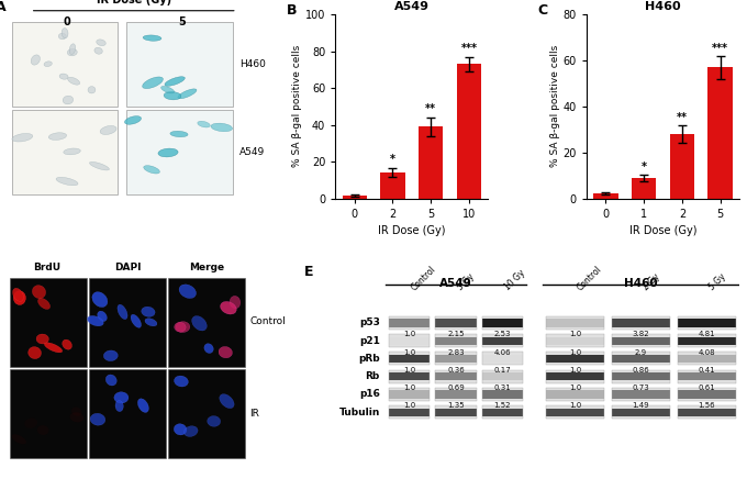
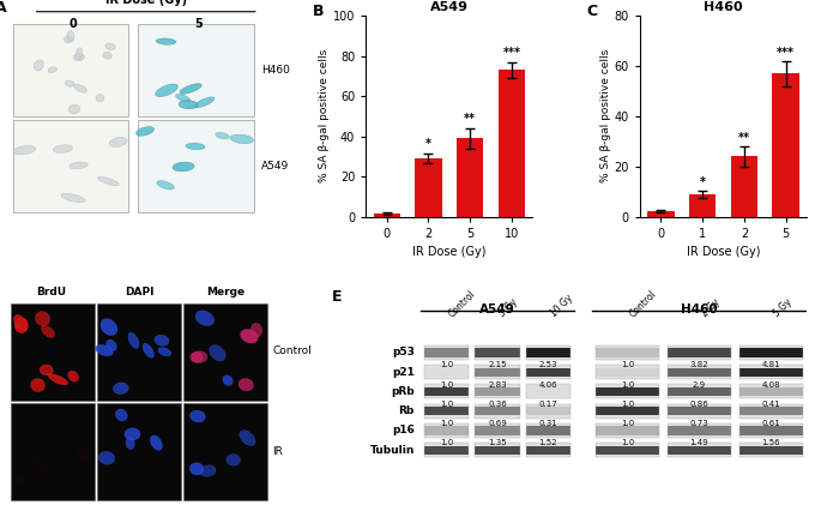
A549/2: 14 -> 29
H460/2: 28 -> 24
